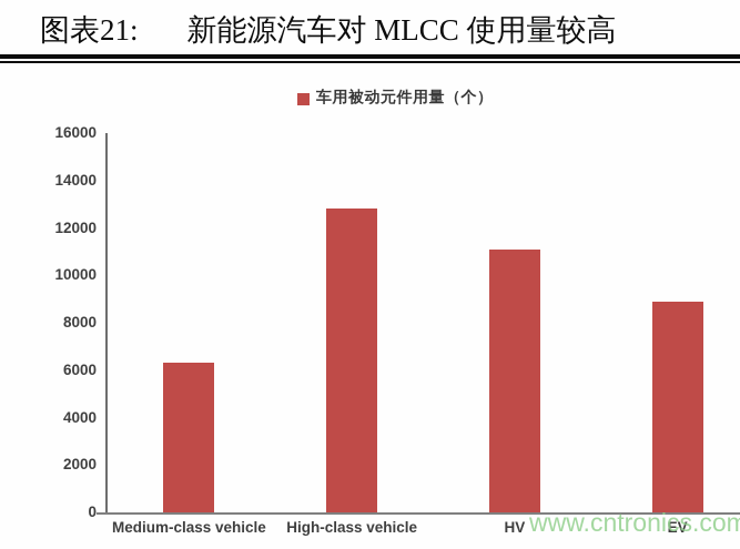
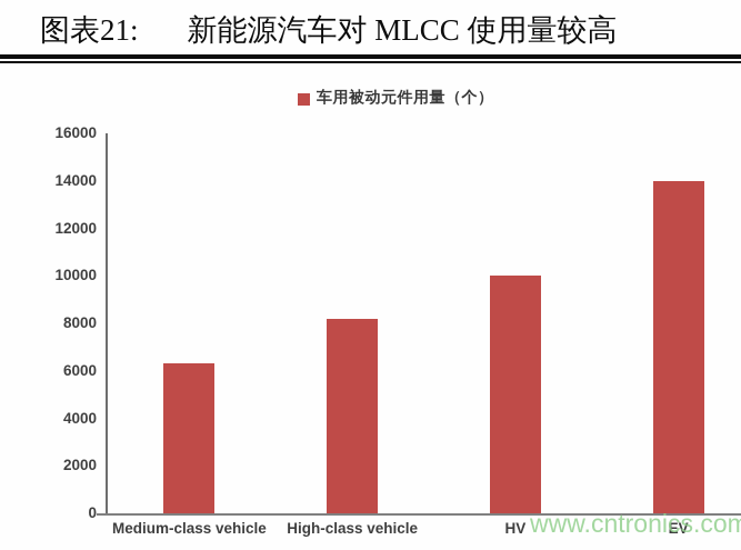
High-class vehicle: 12800 -> 8200
HV: 11100 -> 10000
EV: 8900 -> 14000
